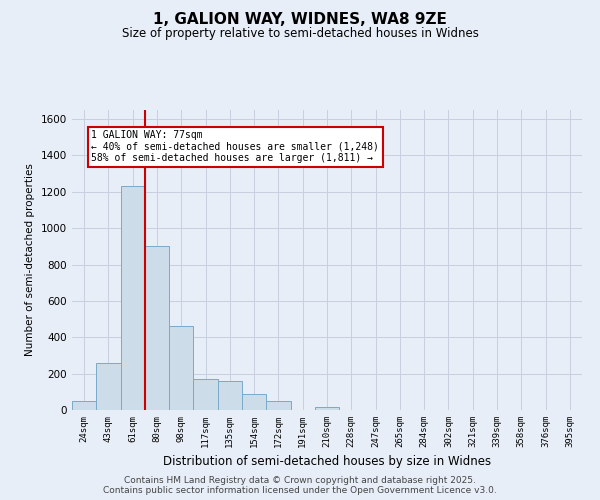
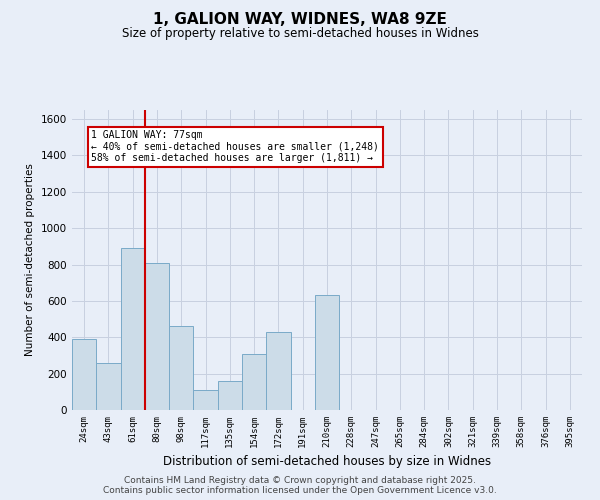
24sqm: 50 -> 390
61sqm: 1230 -> 890
80sqm: 900 -> 810
117sqm: 170 -> 110
154sqm: 90 -> 310
172sqm: 50 -> 430
210sqm: 20 -> 630
